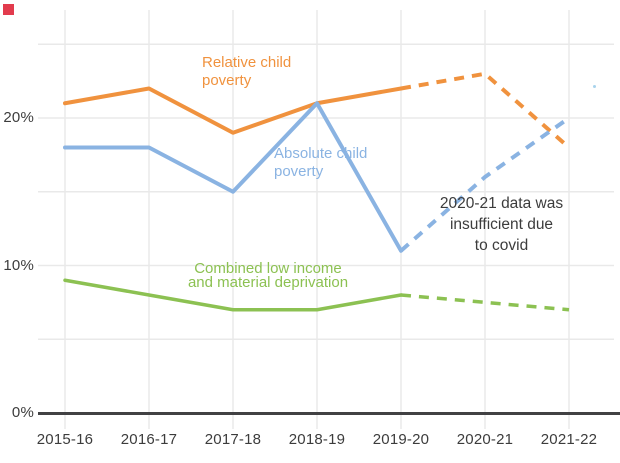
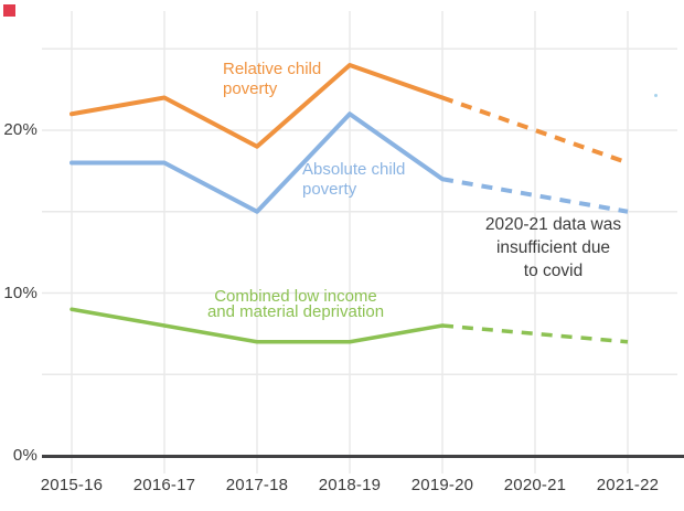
Relative child poverty/2018-19: 21% -> 24%
Absolute child poverty/2019-20: 11% -> 17%
Relative child poverty/2020-21: 23% -> 20%
Absolute child poverty/2021-22: 20% -> 15%
